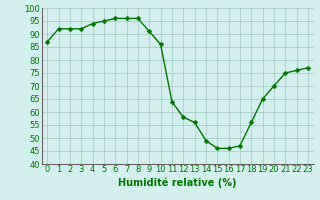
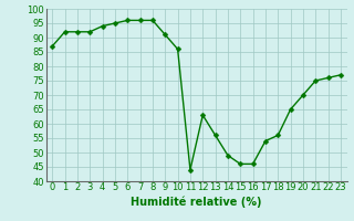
11: 64 -> 44
12: 58 -> 63
17: 47 -> 54
